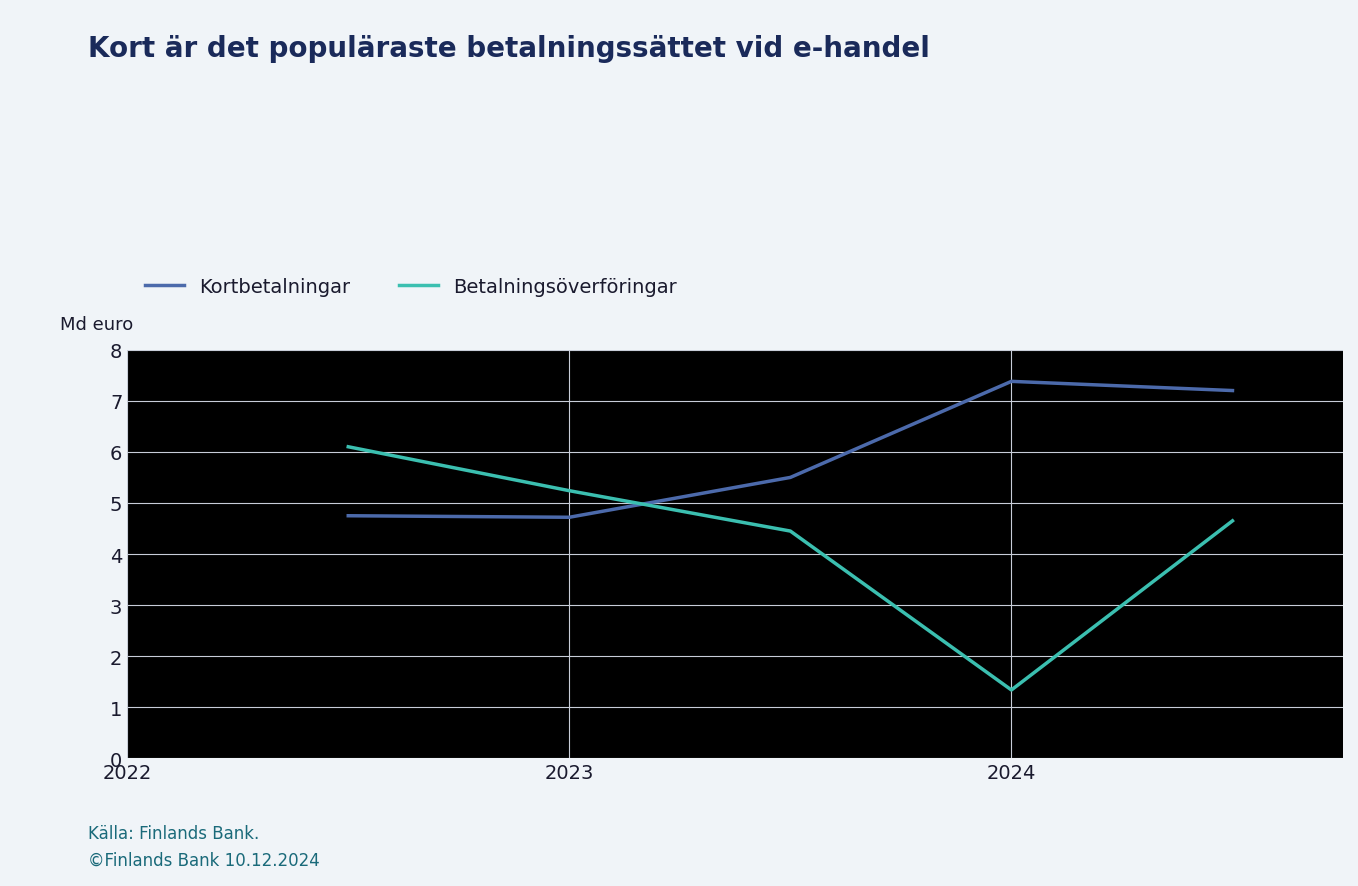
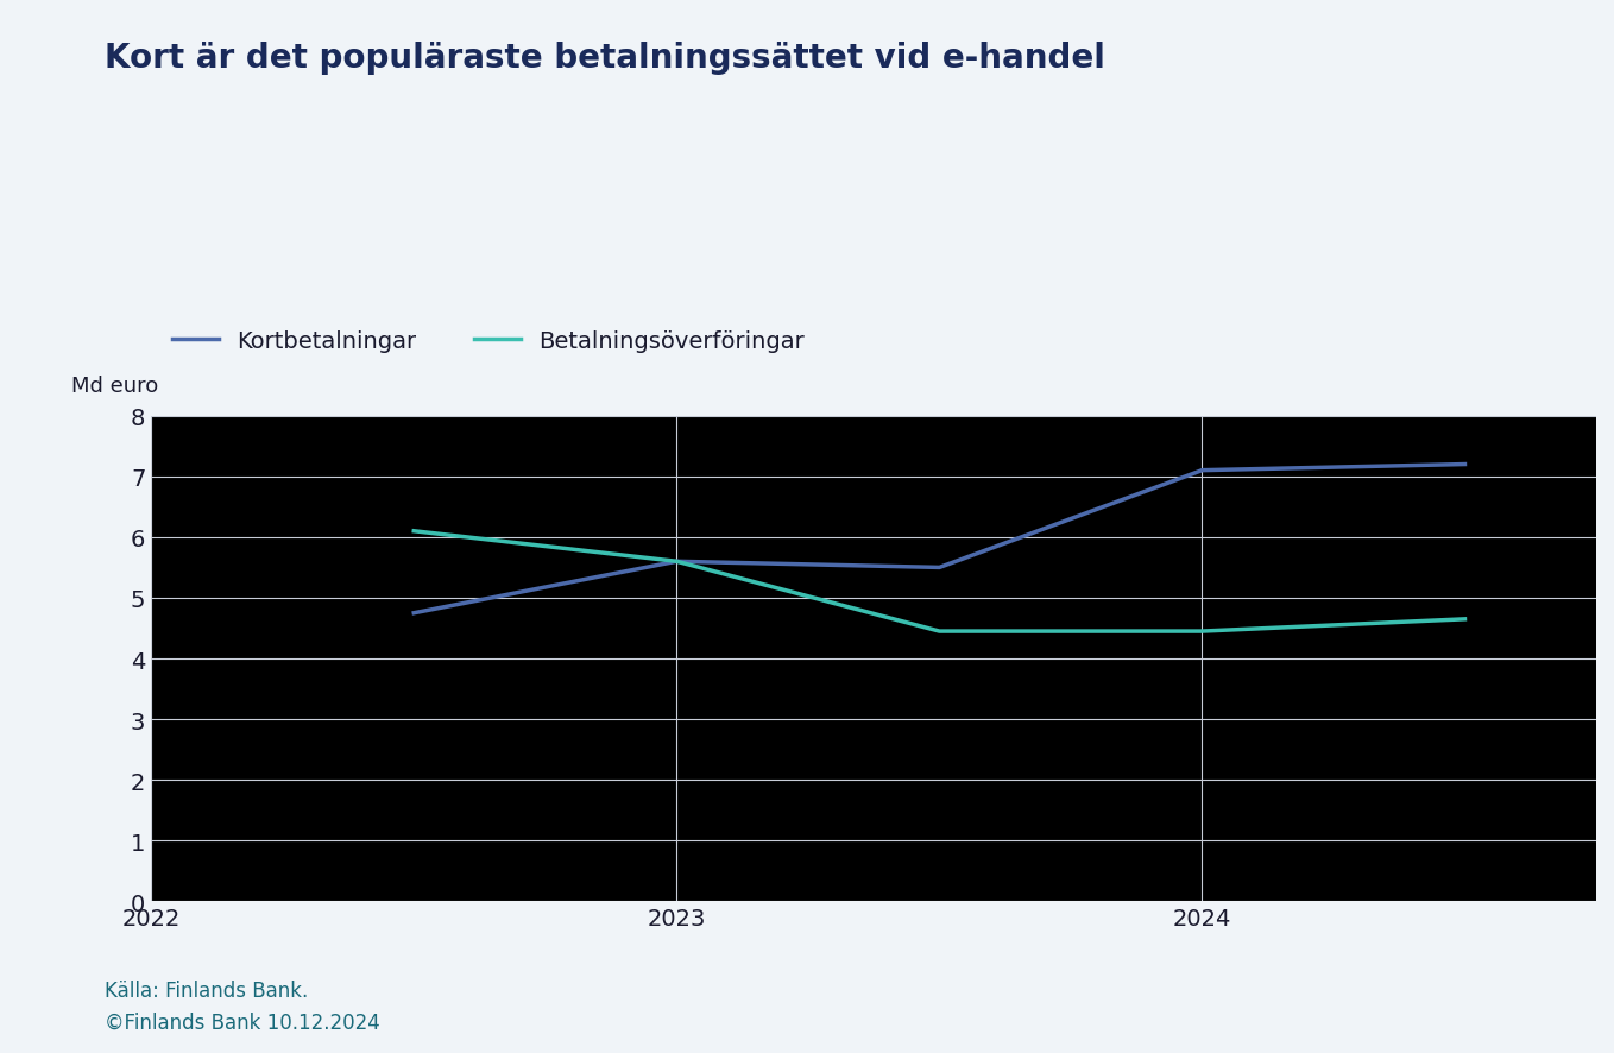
Kortbetalningar/2023: 4.72 -> 5.60
Betalningsöverföringar/2023: 5.24 -> 5.60
Kortbetalningar/2024: 7.38 -> 7.10
Betalningsöverföringar/2024: 1.34 -> 4.45
